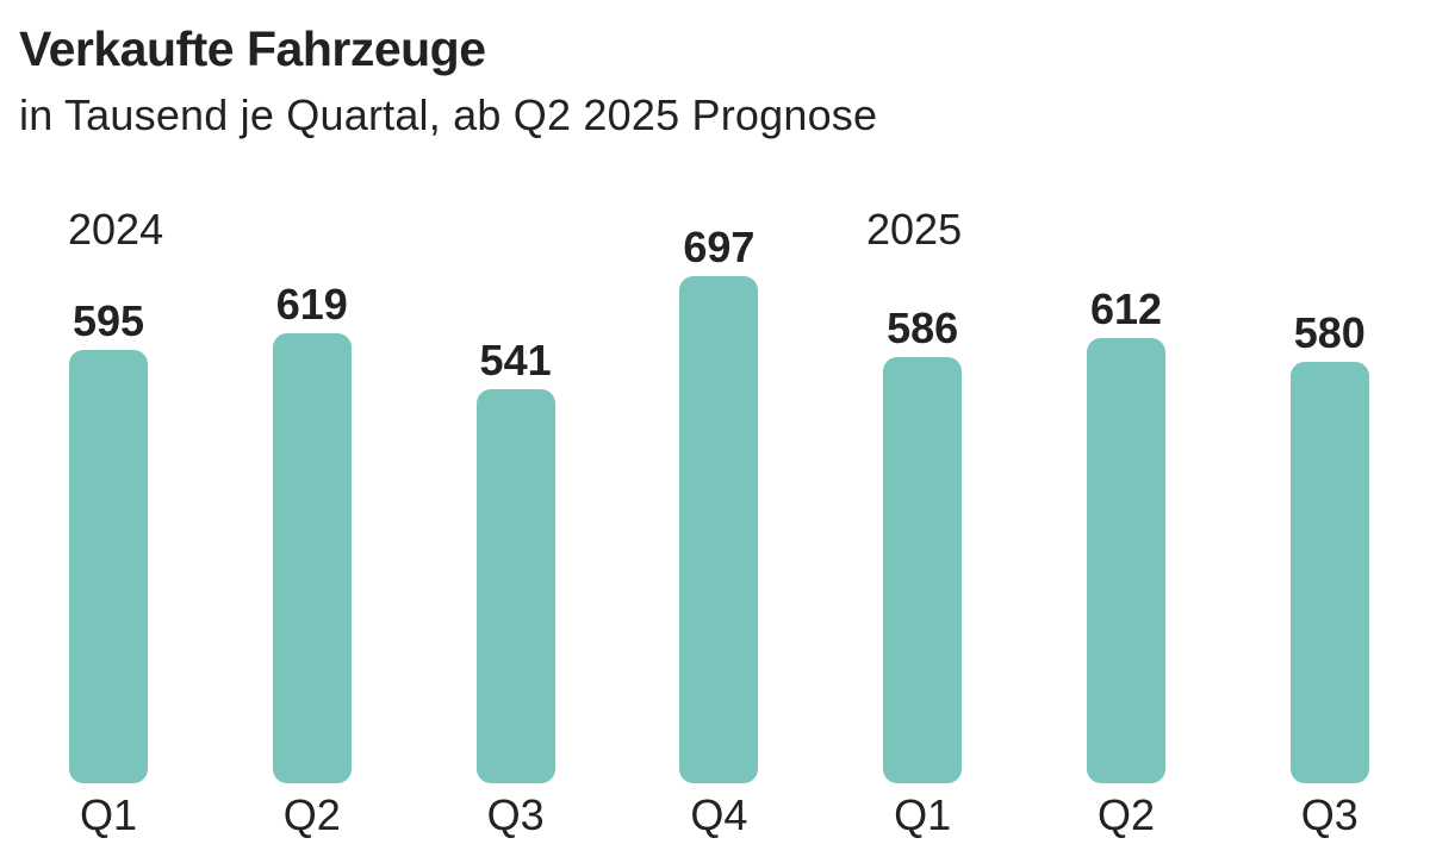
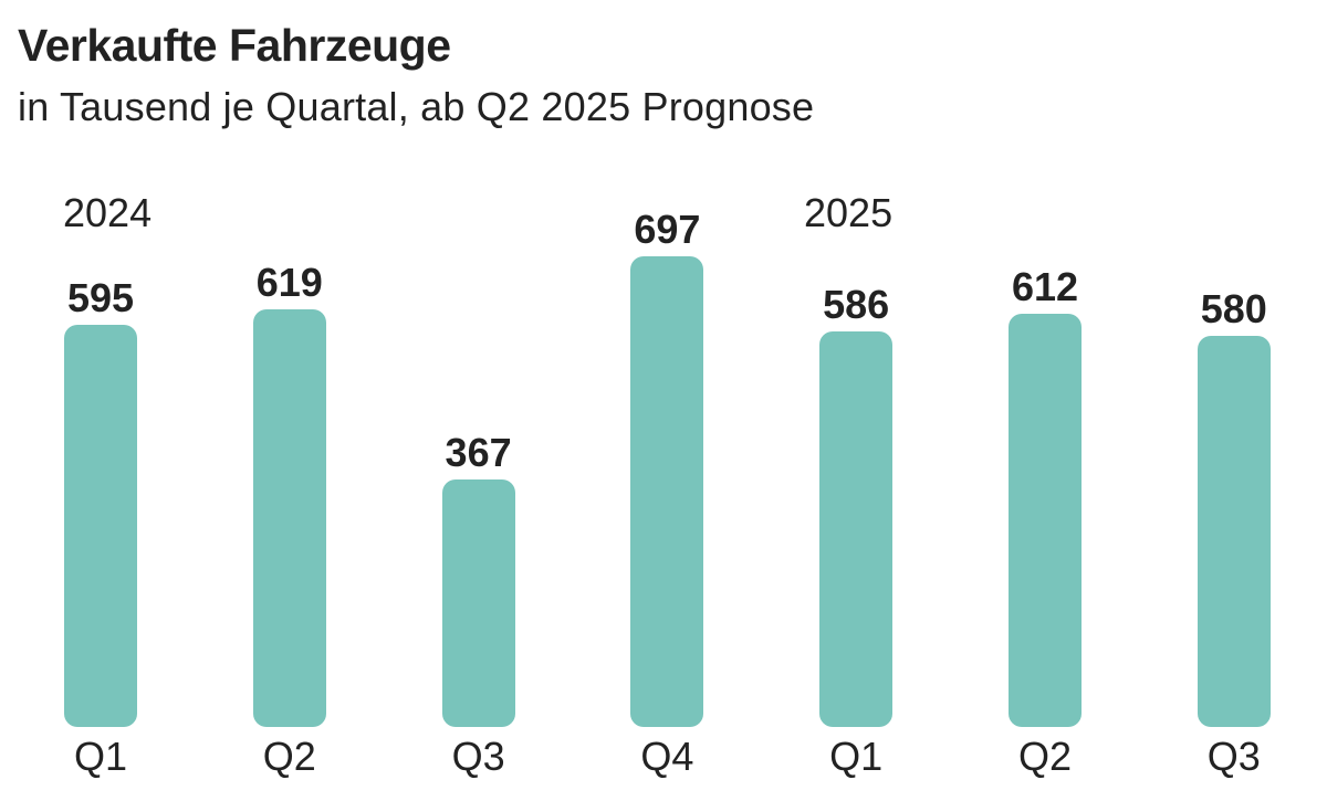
Q3 2024: 541 -> 367
